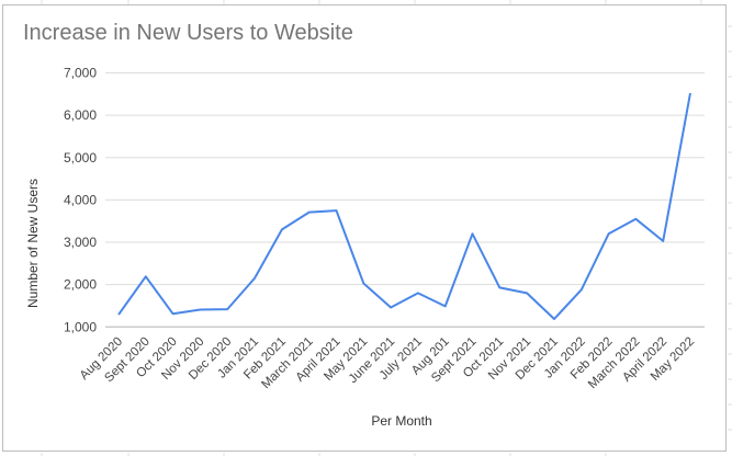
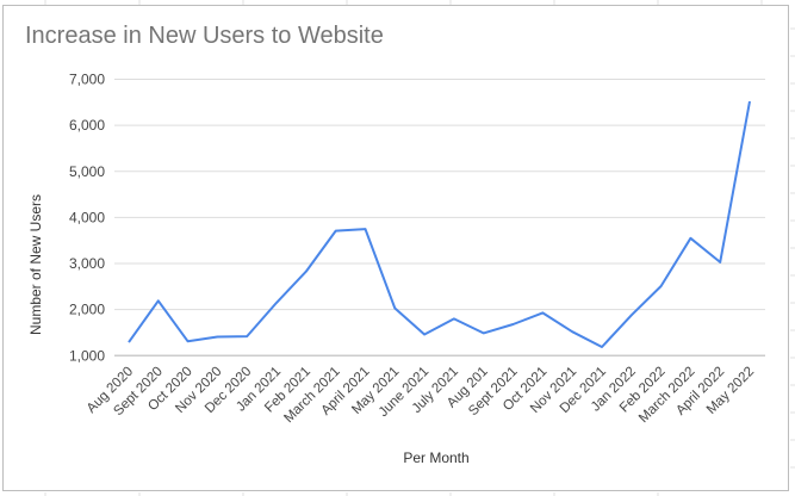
Feb 2021: 3300 -> 2800
Sept 2021: 3200 -> 1700
Nov 2021: 1800 -> 1500
Feb 2022: 3200 -> 2500
